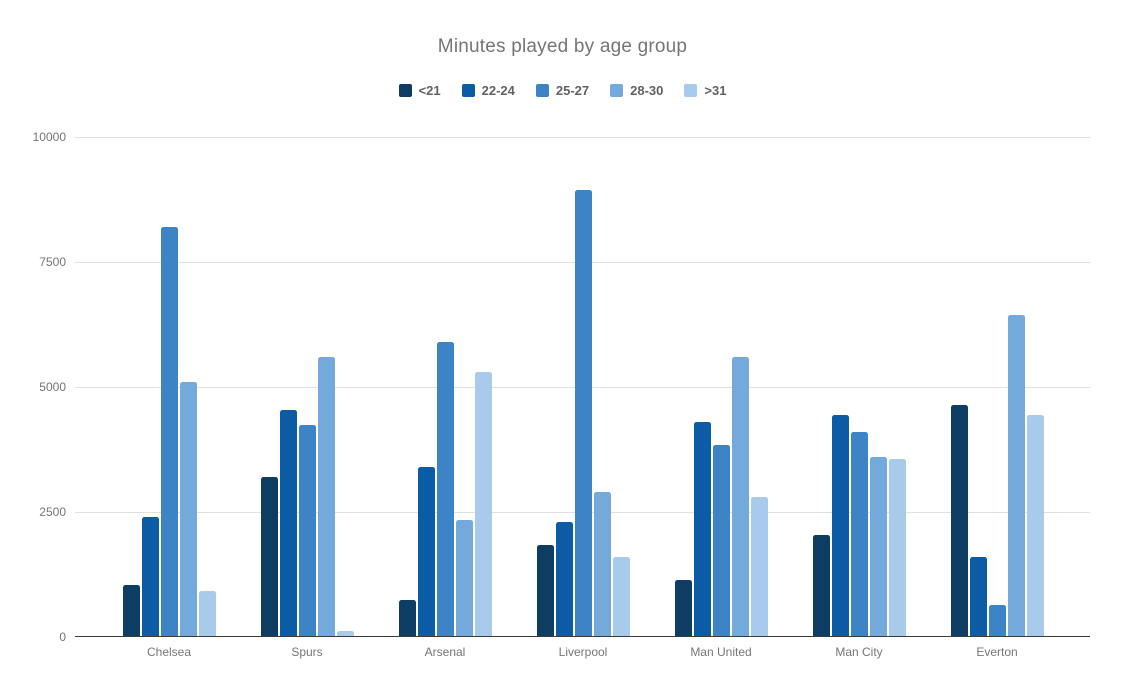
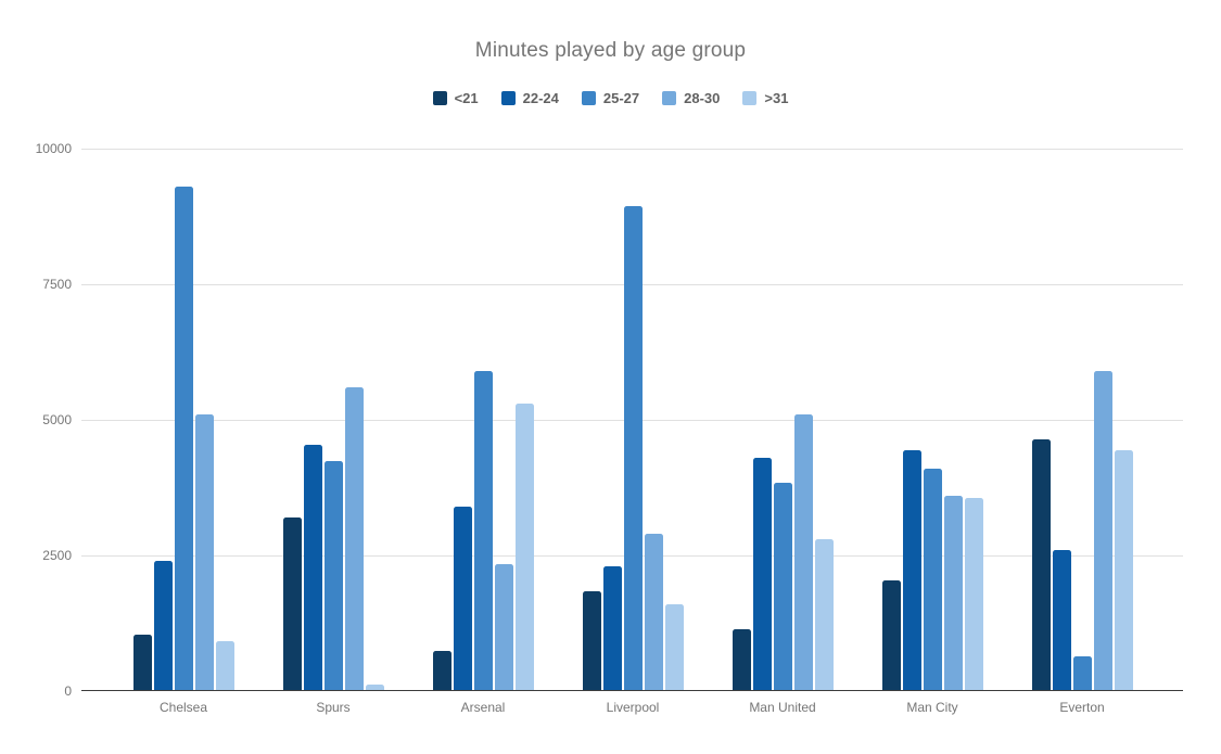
25-27/Chelsea: 8200 -> 9300
28-30/Man United: 5600 -> 5100
22-24/Everton: 1600 -> 2600
28-30/Everton: 6400 -> 5900
